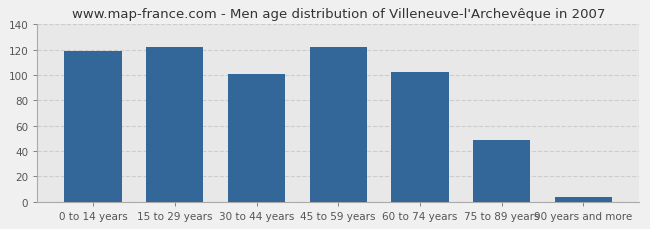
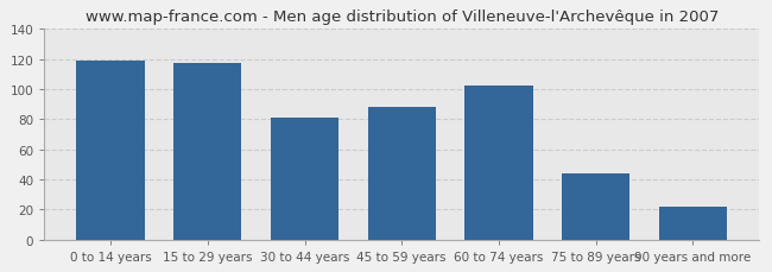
15 to 29 years: 122 -> 117
30 to 44 years: 101 -> 81
45 to 59 years: 122 -> 88
75 to 89 years: 49 -> 44
90 years and more: 4 -> 22
